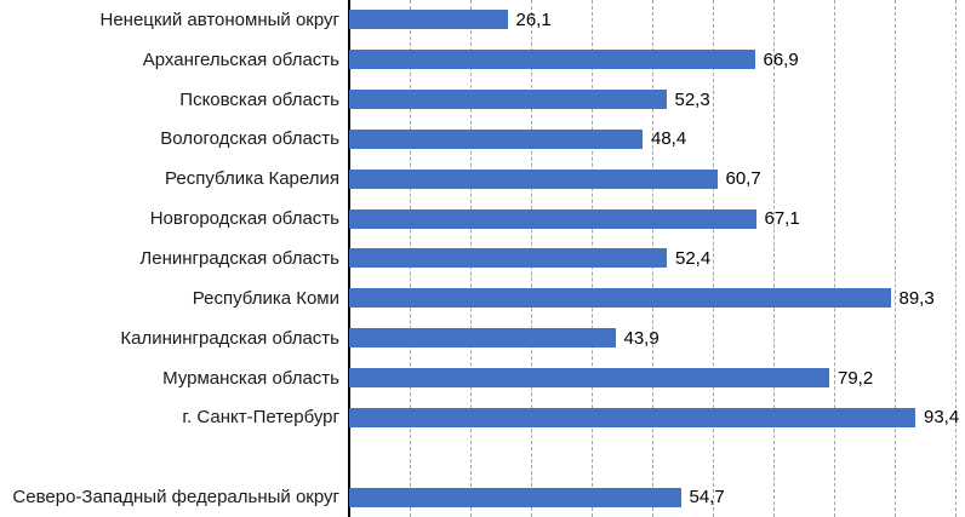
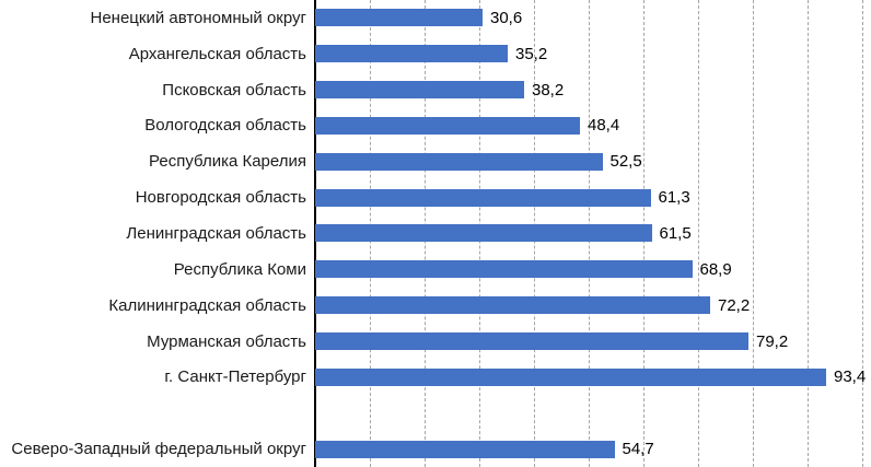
Ненецкий автономный округ: 26,1 -> 30,6
Архангельская область: 66,9 -> 35,2
Псковская область: 52,3 -> 38,2
Республика Карелия: 60,7 -> 52,5
Новгородская область: 67,1 -> 61,3
Ленинградская область: 52,4 -> 61,5
Республика Коми: 89,3 -> 68,9
Калининградская область: 43,9 -> 72,2
